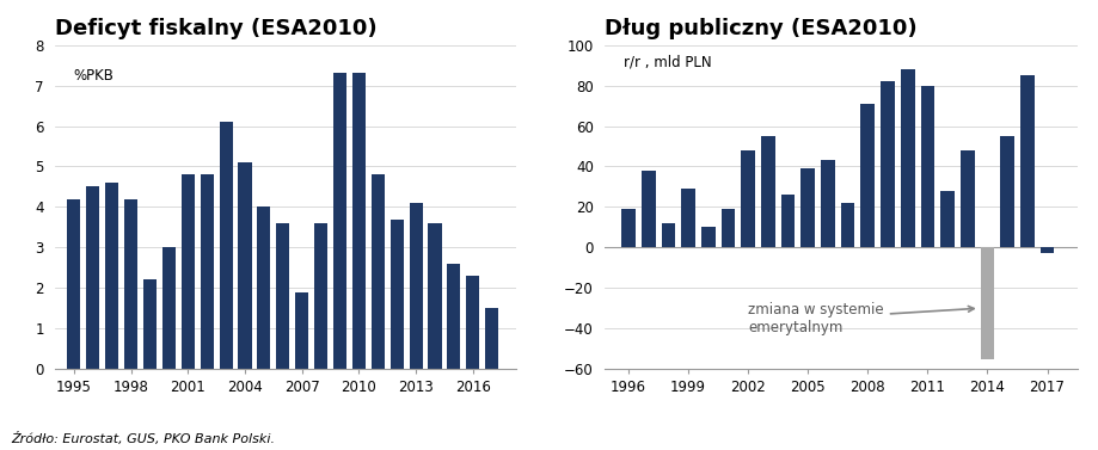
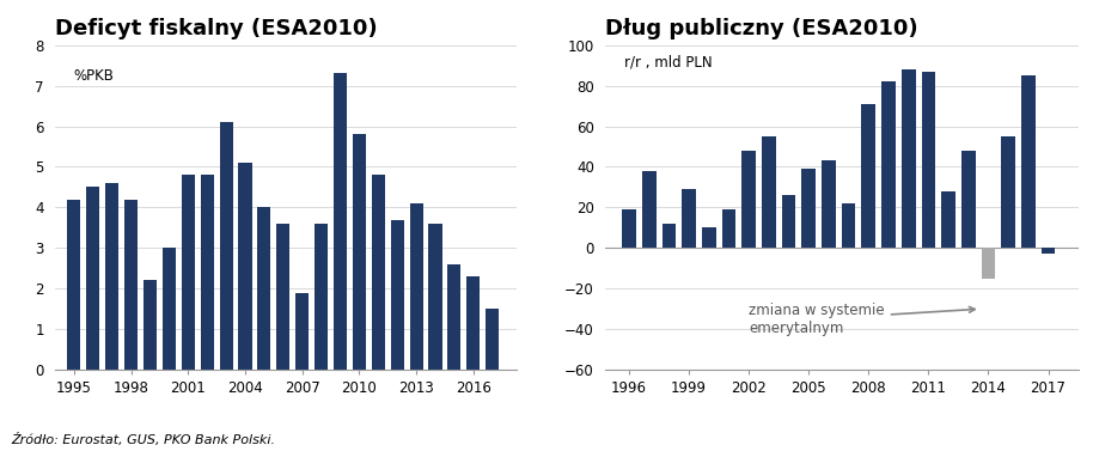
Deficyt fiskalny (ESA2010)/2010: 7.3 -> 5.8
Dług publiczny (ESA2010)/2011: 80 -> 87
Dług publiczny (ESA2010)/2014: -55 -> -15
